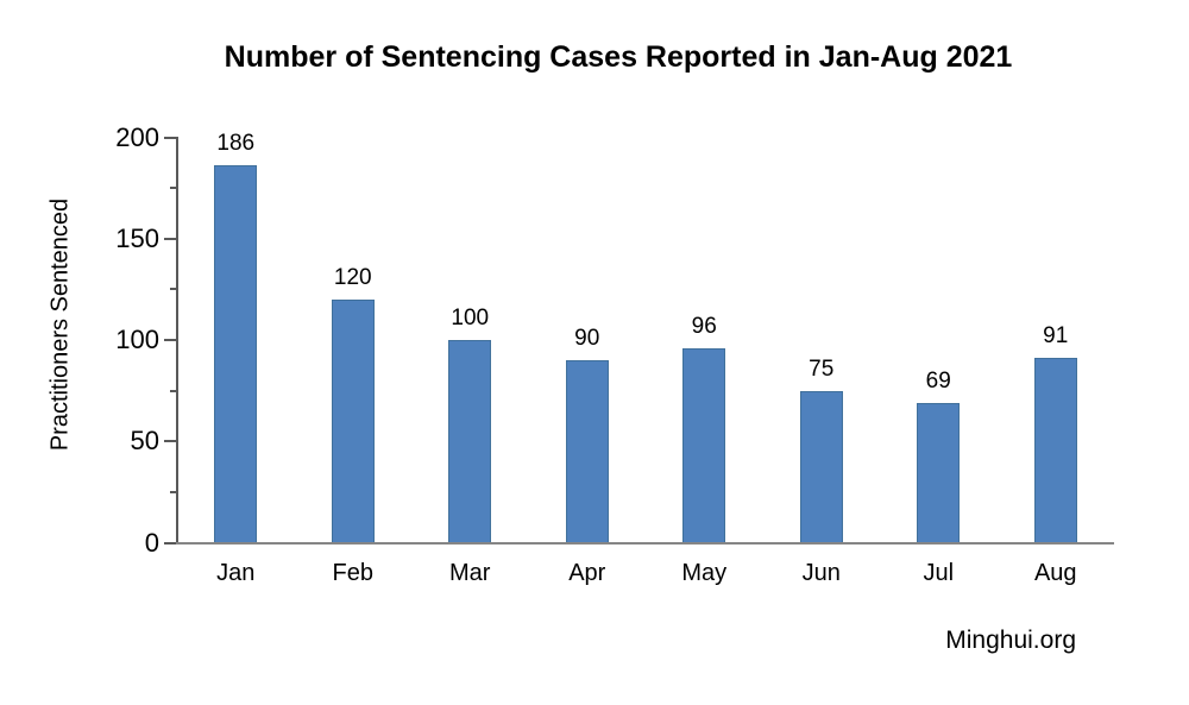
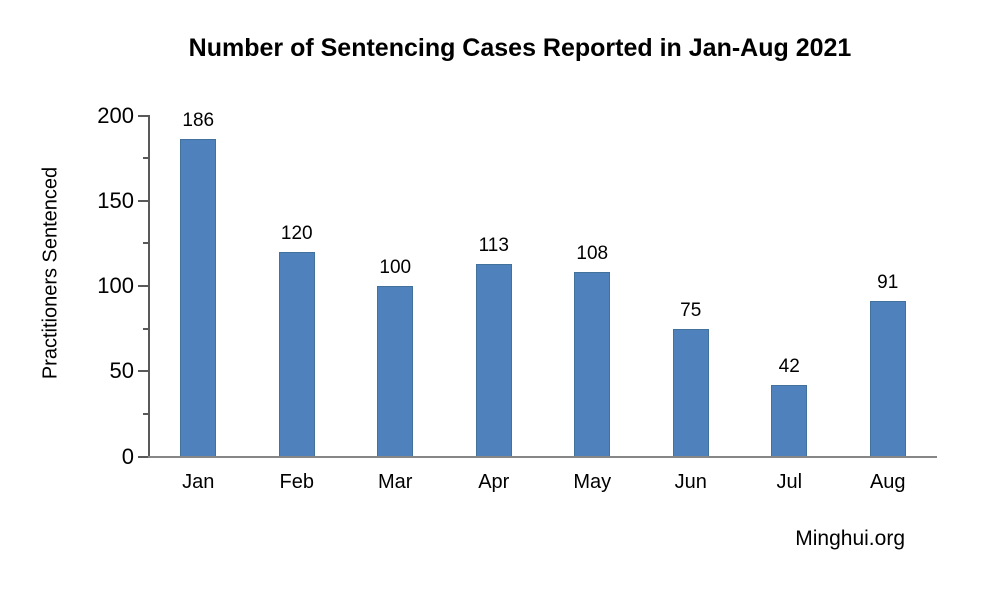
Apr: 90 -> 113
May: 96 -> 108
Jul: 69 -> 42
